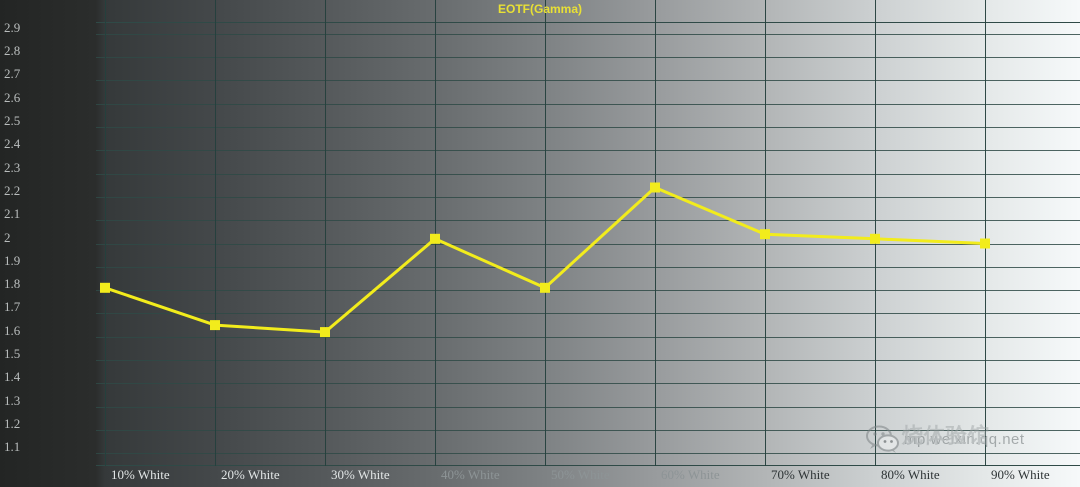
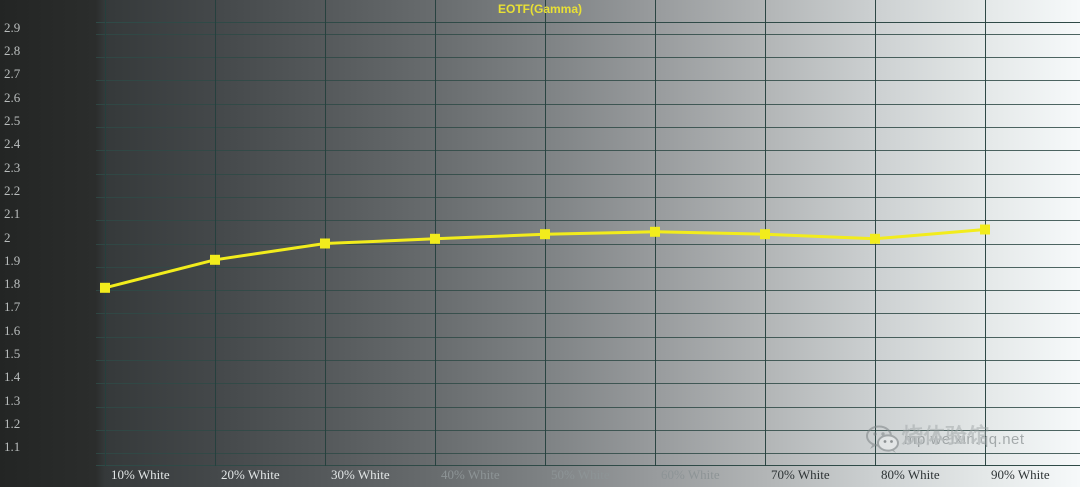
20% White: 1.65 -> 1.93
30% White: 1.62 -> 2.00
50% White: 1.81 -> 2.04
60% White: 2.24 -> 2.05
90% White: 2.00 -> 2.06
